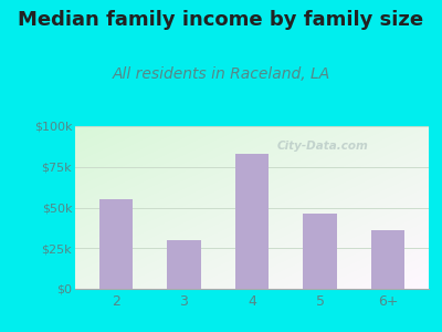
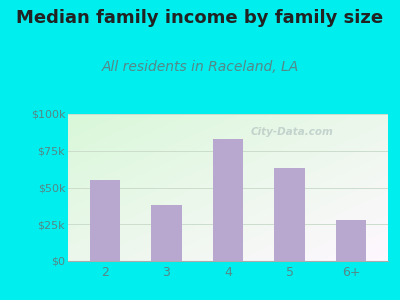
3: $30k -> $38k
5: $46k -> $63k
6+: $36k -> $28k
